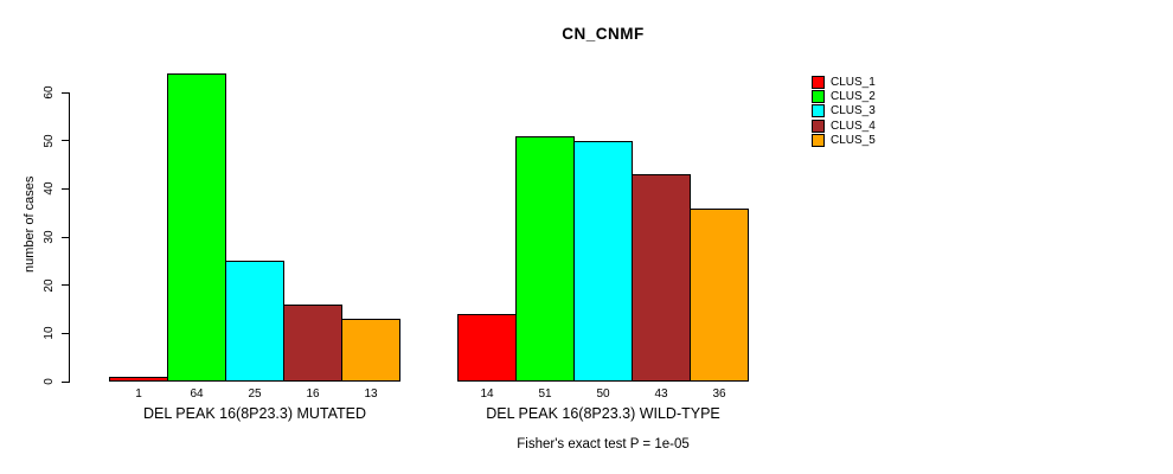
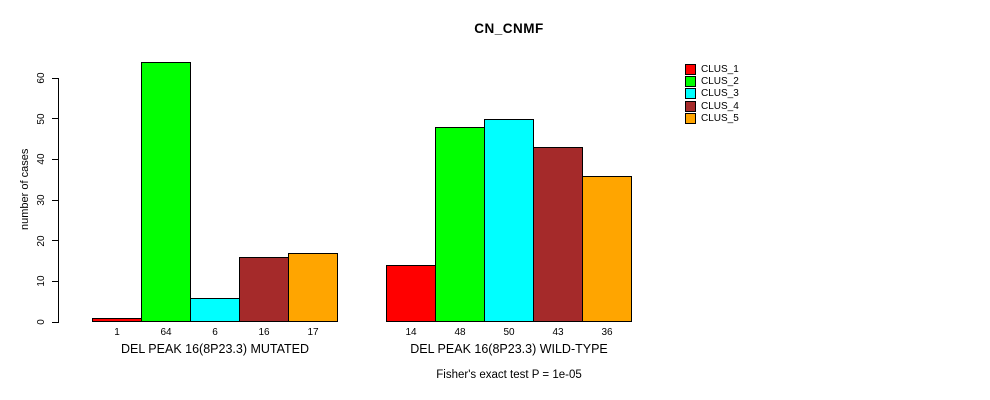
CLUS_3/DEL PEAK 16(8P23.3) MUTATED: 25 -> 6
CLUS_5/DEL PEAK 16(8P23.3) MUTATED: 13 -> 17
CLUS_2/DEL PEAK 16(8P23.3) WILD-TYPE: 51 -> 48
